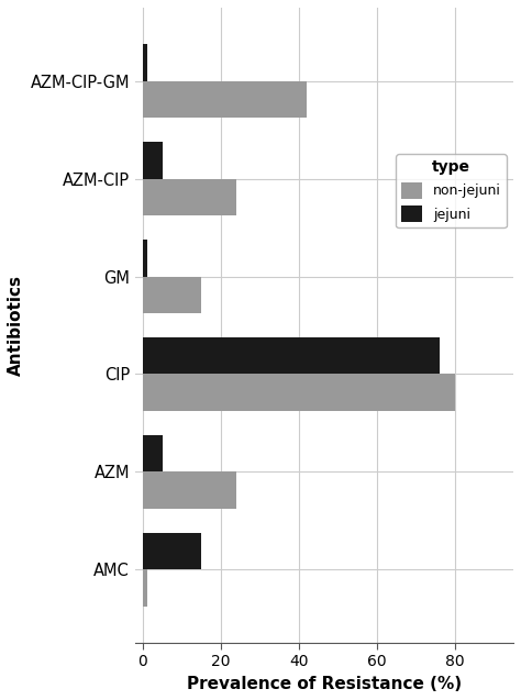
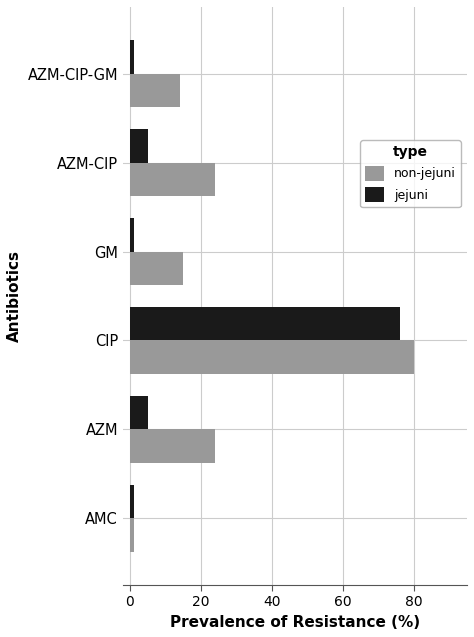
non-jejuni/AZM-CIP-GM: 42 -> 14
jejuni/AMC: 15 -> 1
